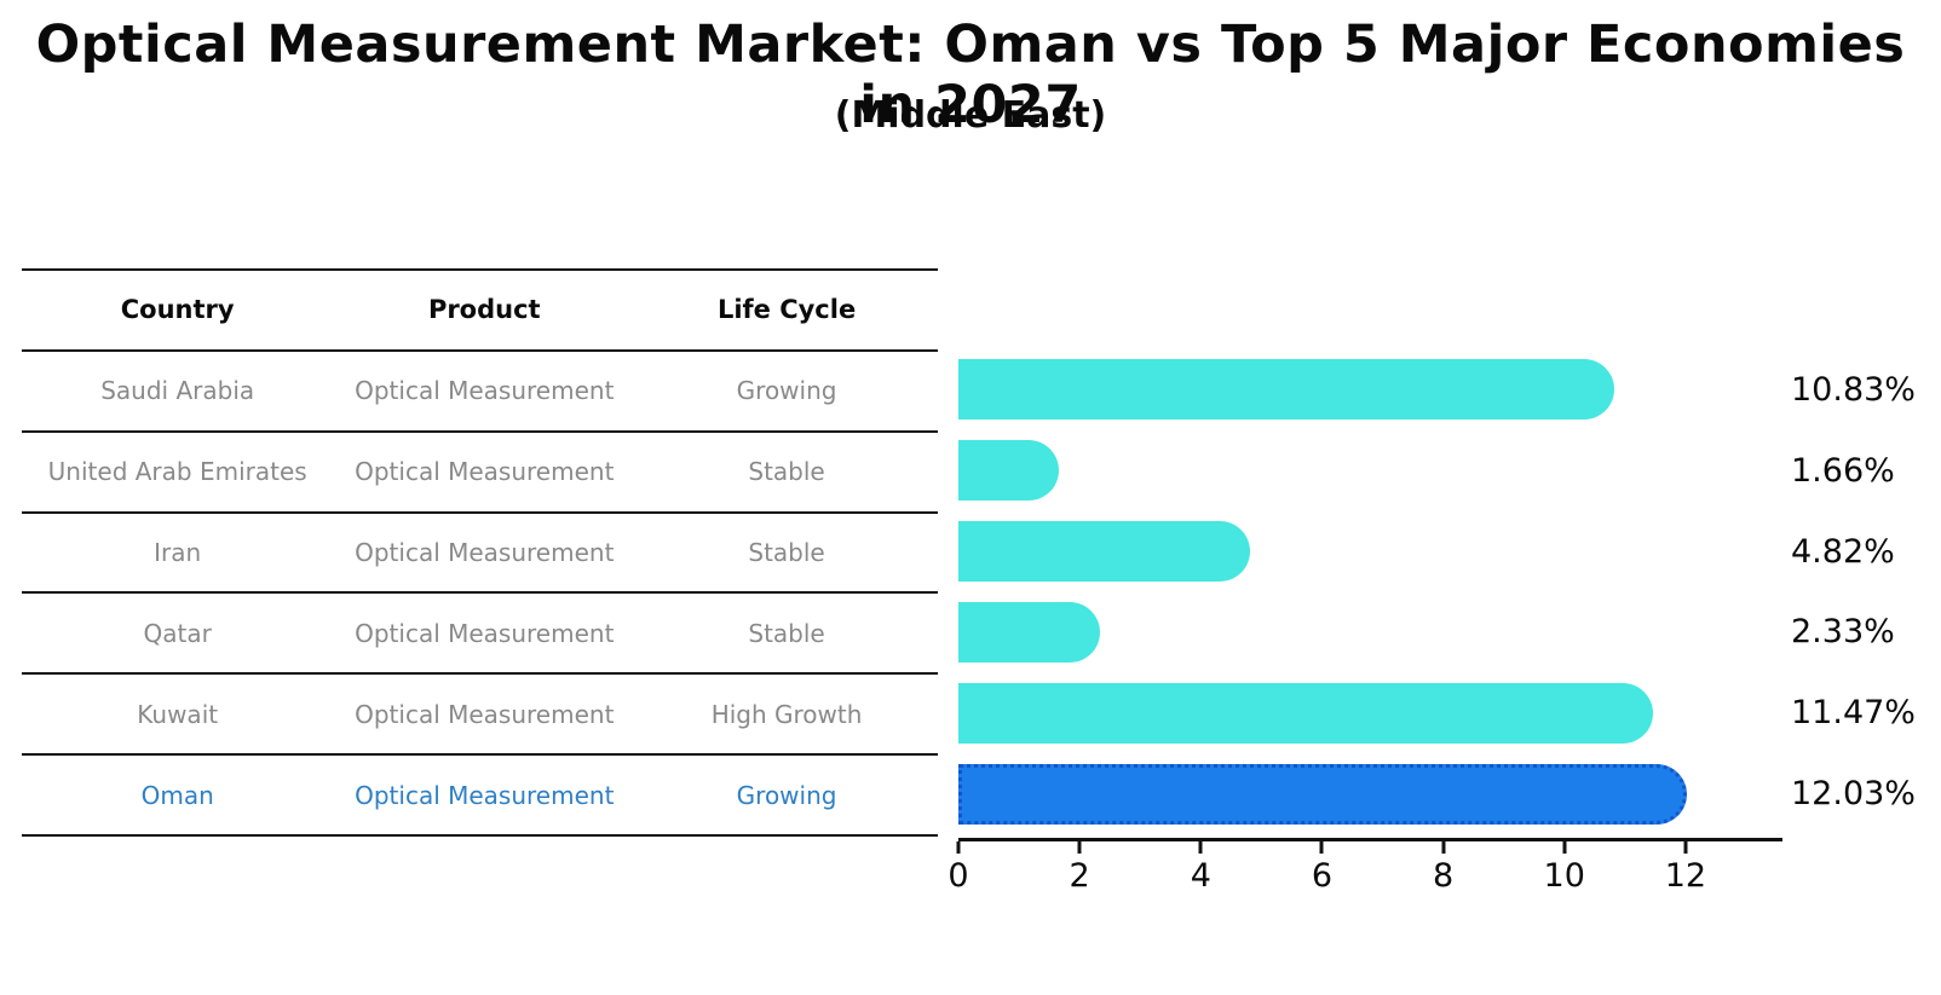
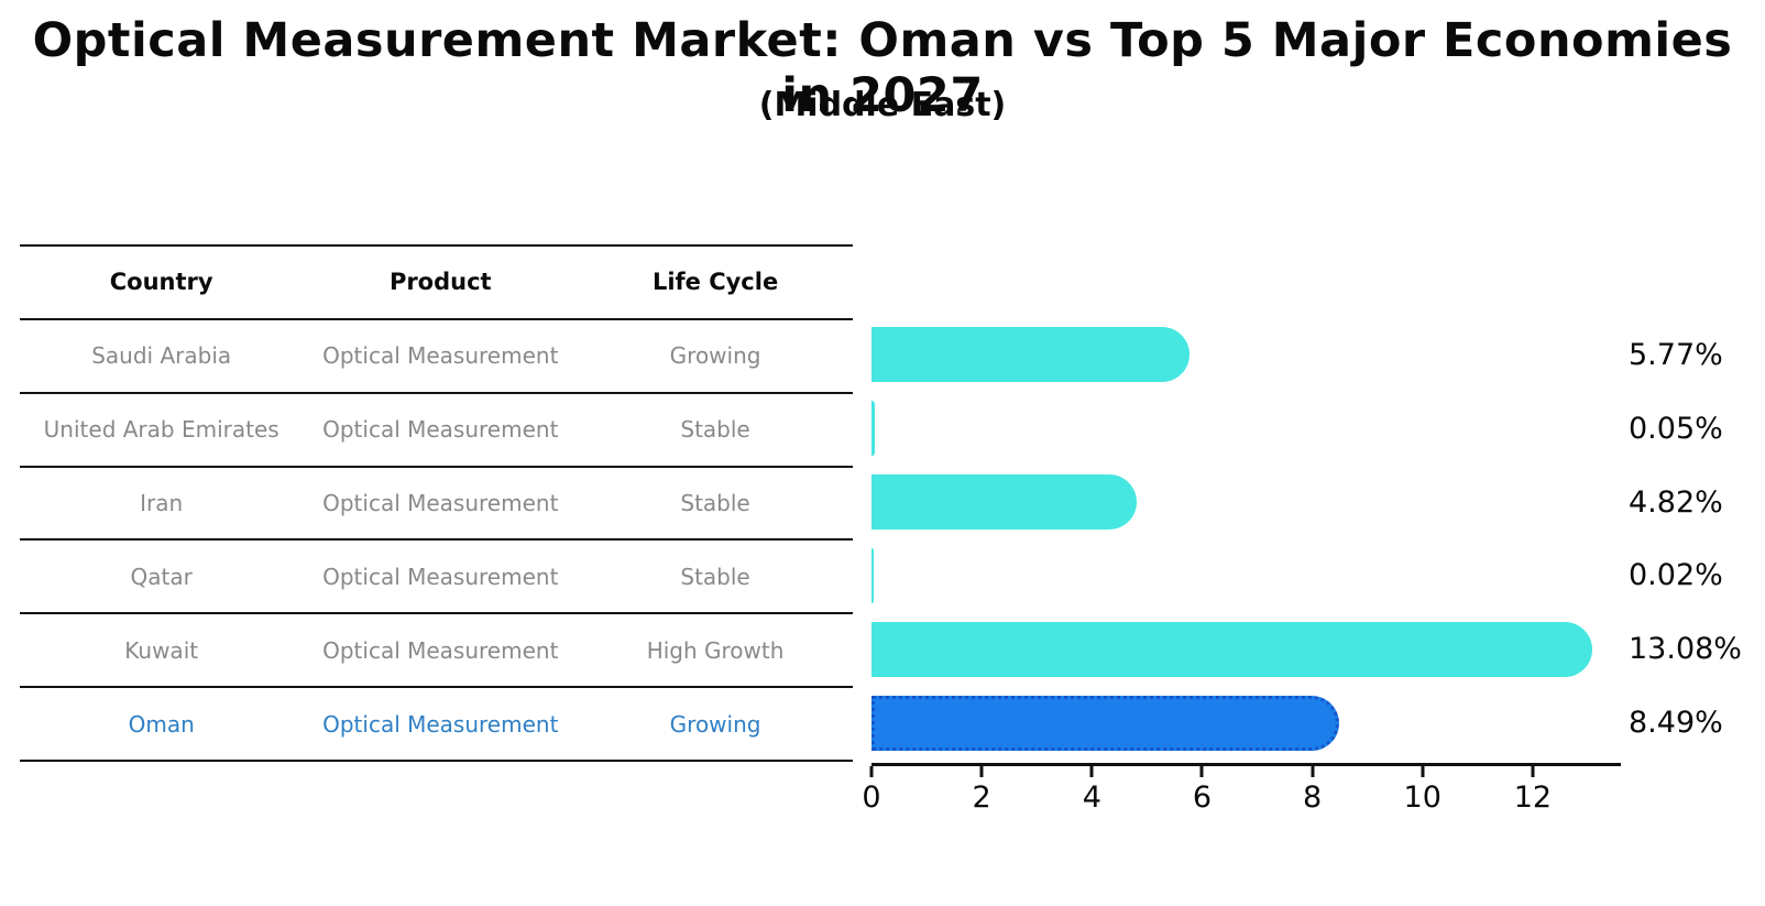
Saudi Arabia: 10.83% -> 5.77%
United Arab Emirates: 1.66% -> 0.05%
Qatar: 2.33% -> 0.02%
Kuwait: 11.47% -> 13.08%
Oman: 12.03% -> 8.49%
